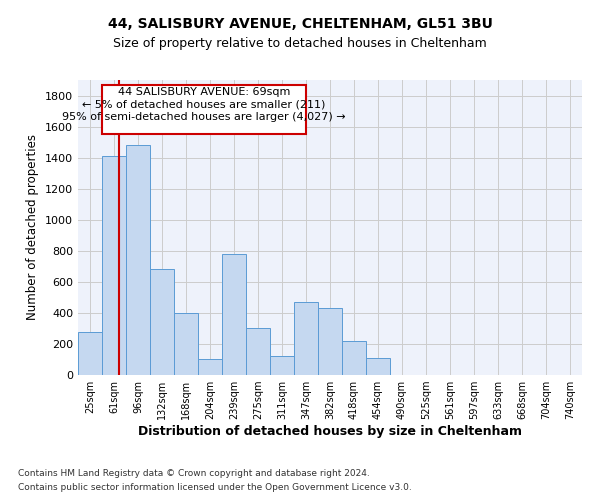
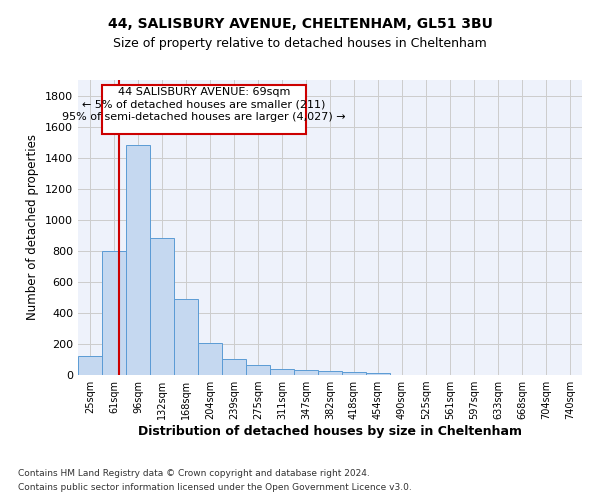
25sqm: 280 -> 120
61sqm: 1410 -> 800
132sqm: 680 -> 880
168sqm: 400 -> 490
204sqm: 100 -> 200
239sqm: 780 -> 100
275sqm: 300 -> 60
311sqm: 120 -> 40
347sqm: 470 -> 40
382sqm: 430 -> 20
418sqm: 220 -> 20
454sqm: 110 -> 10
